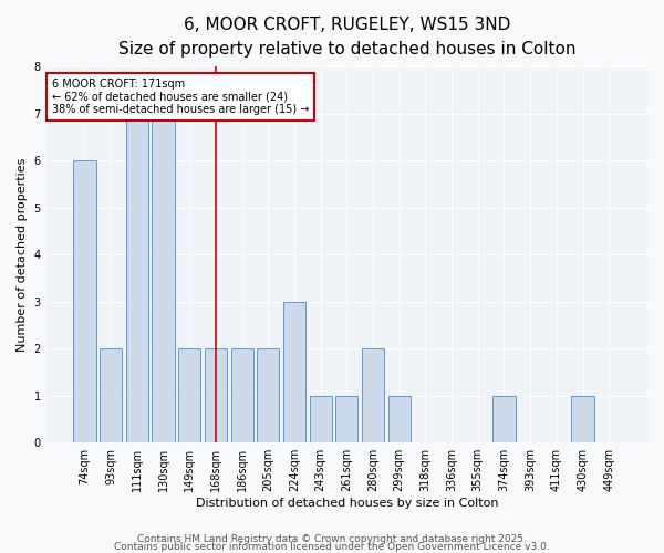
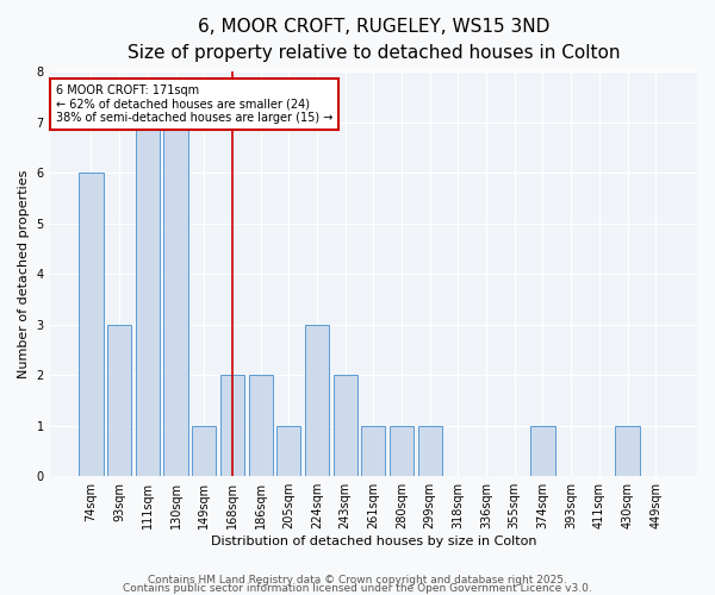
93sqm: 2 -> 3
149sqm: 2 -> 1
205sqm: 2 -> 1
243sqm: 1 -> 2
280sqm: 2 -> 1
